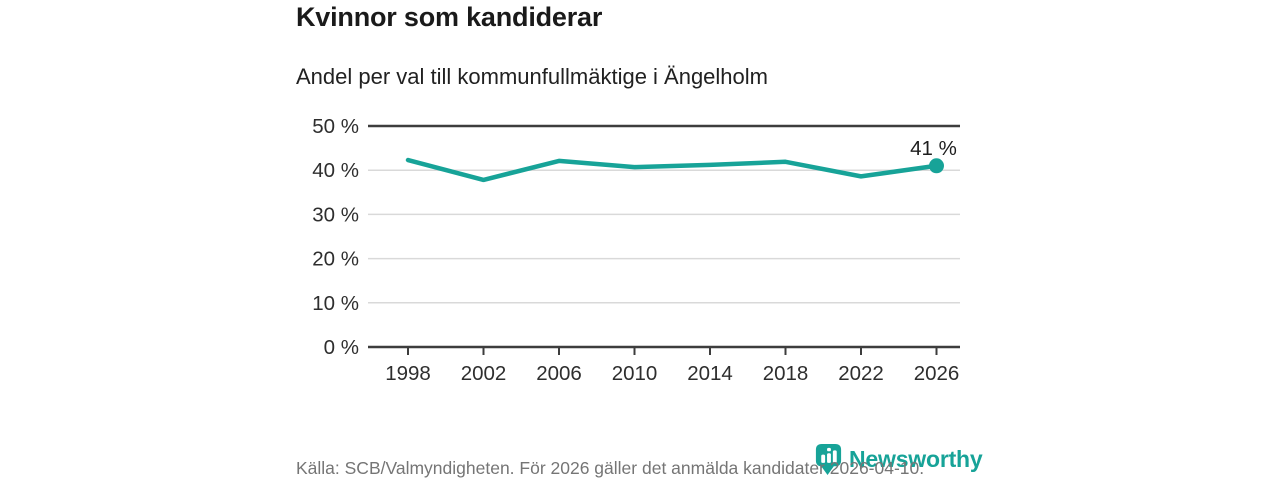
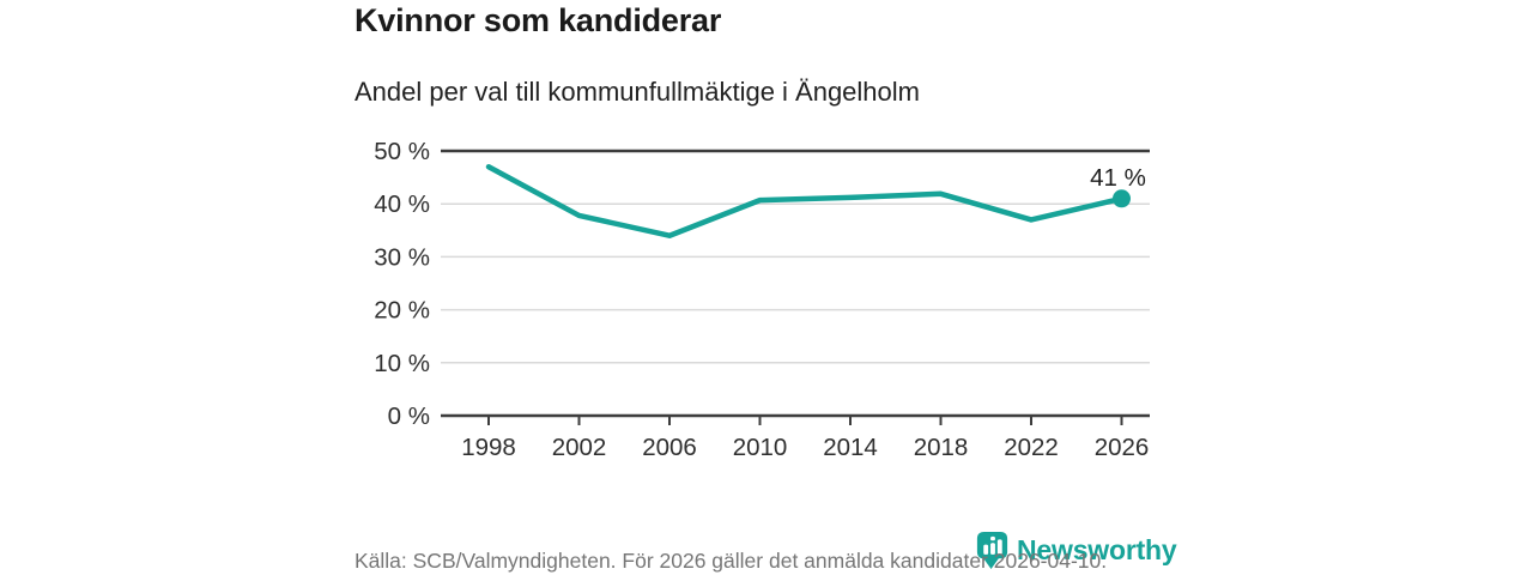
1998: 42% -> 47%
2006: 42% -> 34%
2022: 39% -> 37%
